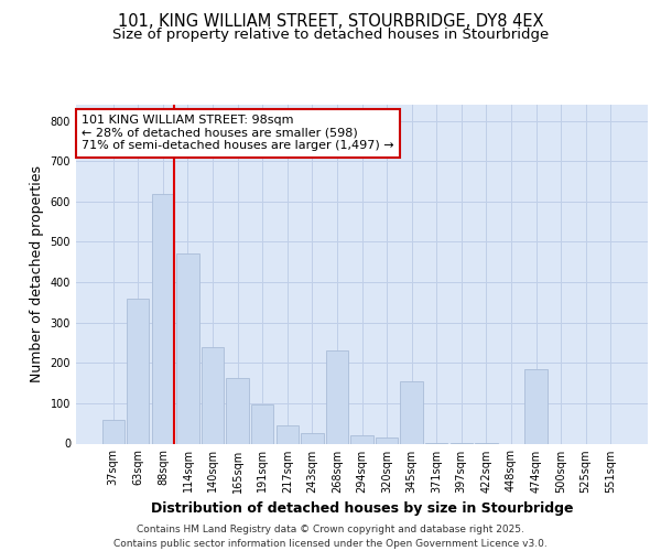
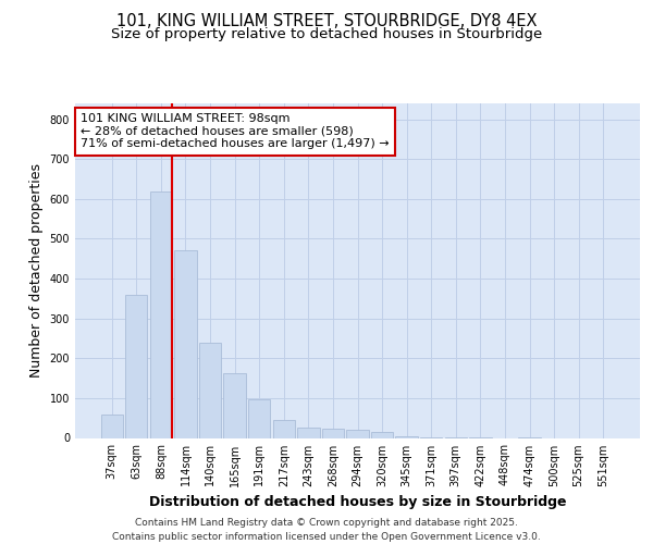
268sqm: 230 -> 22
345sqm: 155 -> 5
474sqm: 185 -> 1
